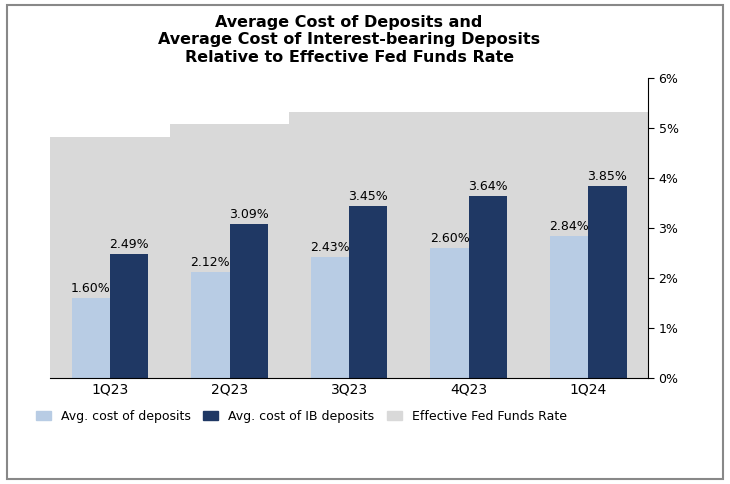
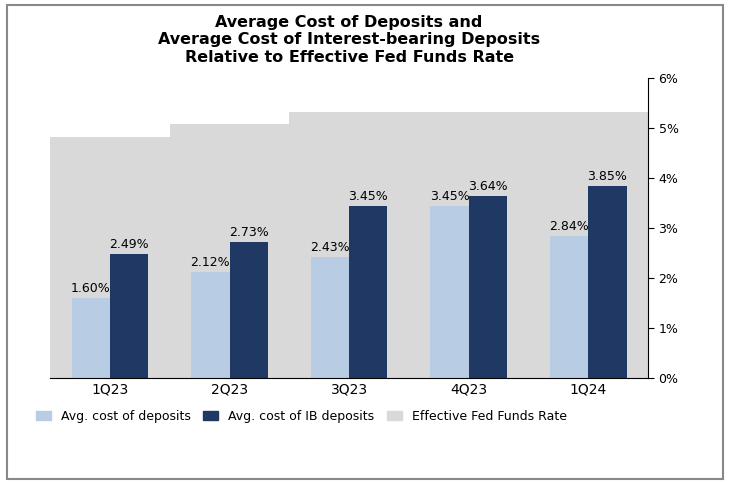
Avg. cost of IB deposits/2Q23: 3.09% -> 2.73%
Avg. cost of deposits/4Q23: 2.60% -> 3.45%
